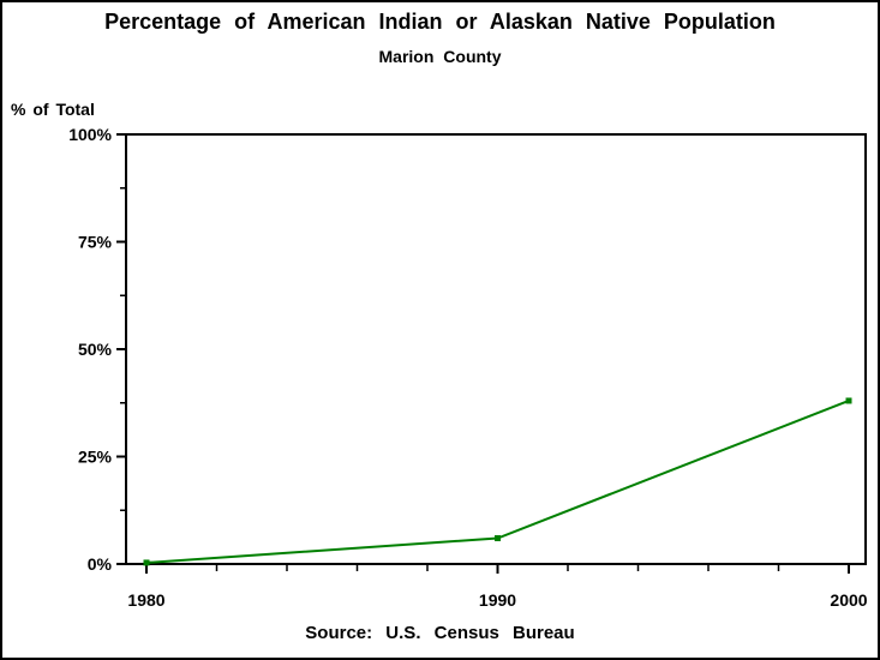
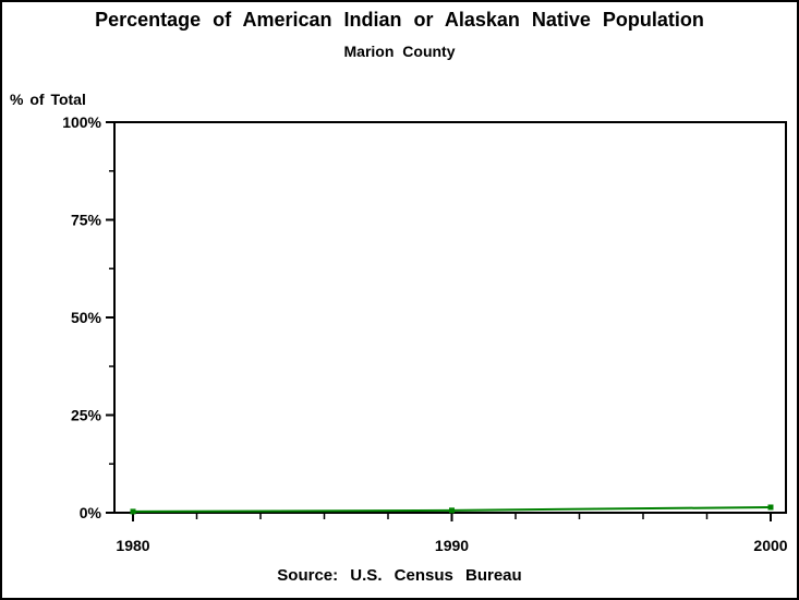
1990: 6% -> 1%
2000: 38% -> 1%
